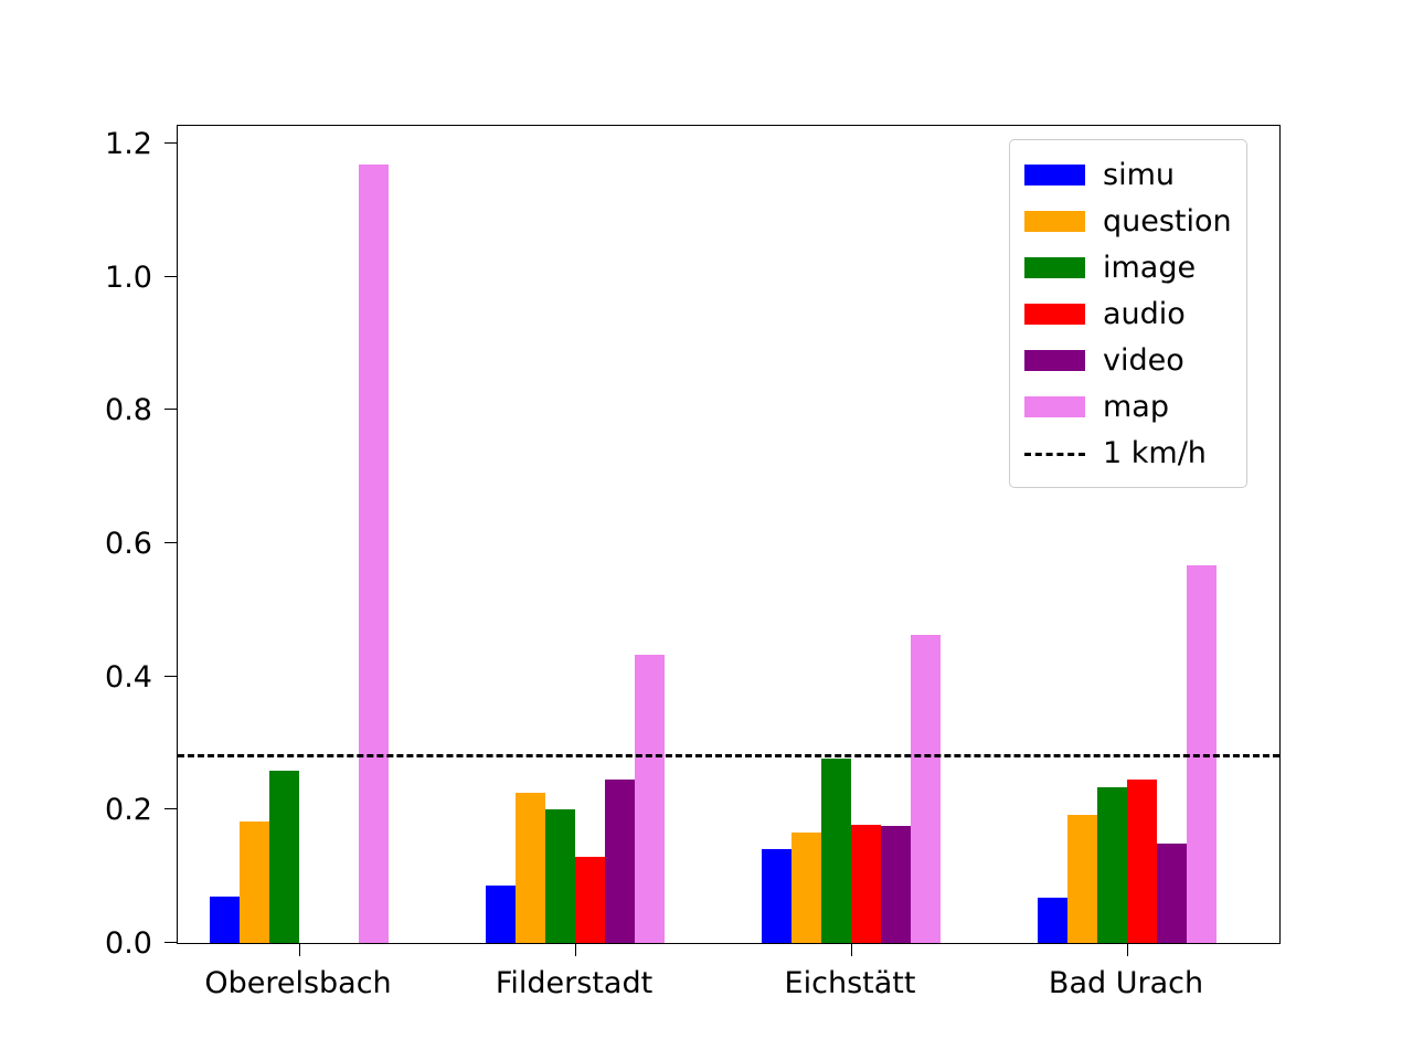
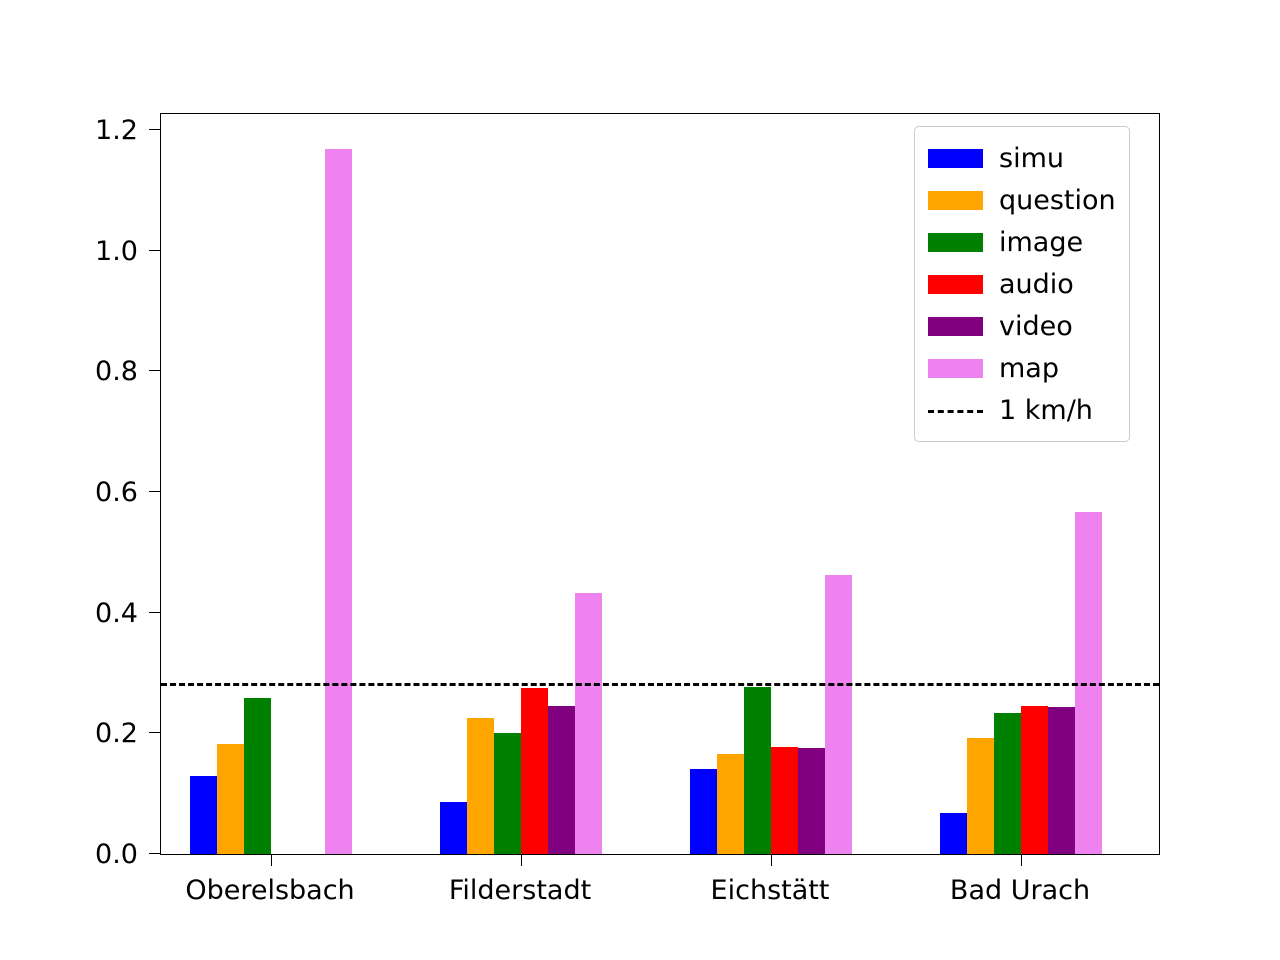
simu/Oberelsbach: 0.07 -> 0.13
audio/Filderstadt: 0.13 -> 0.28
video/Bad Urach: 0.15 -> 0.24
